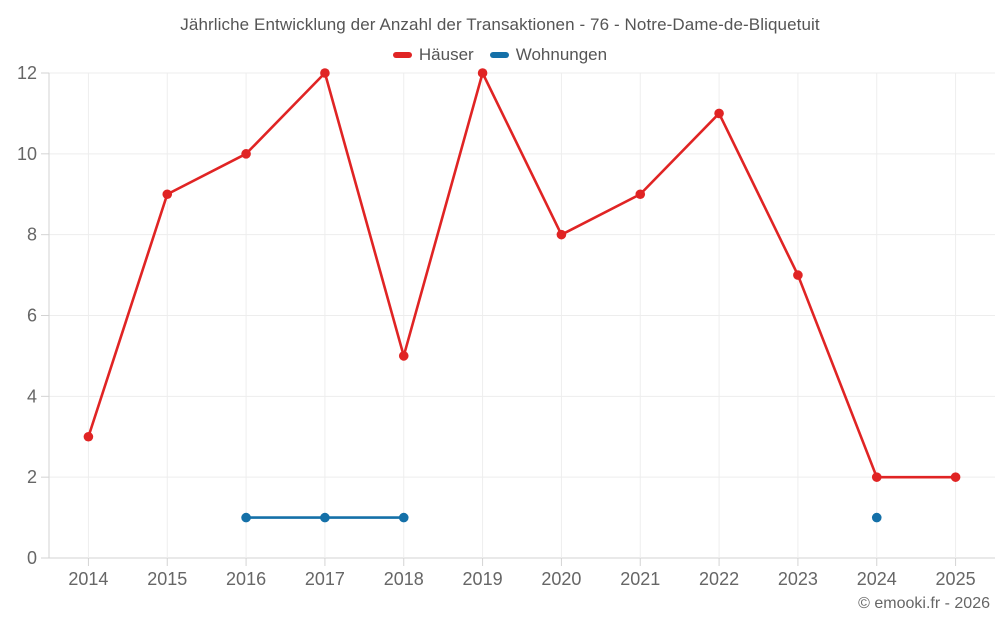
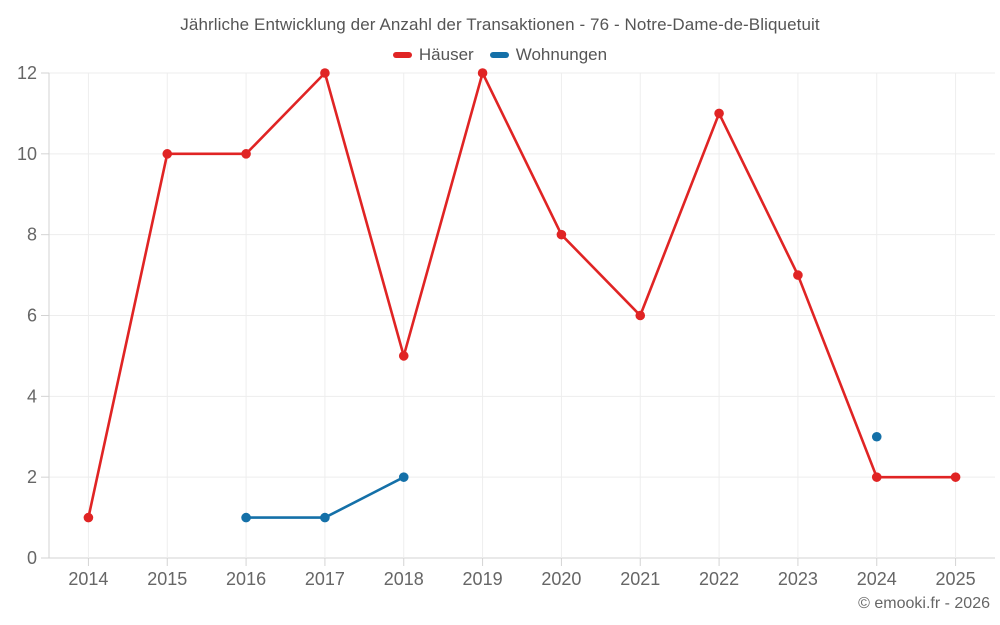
Häuser/2014: 3 -> 1
Häuser/2015: 9 -> 10
Wohnungen/2018: 1 -> 2
Häuser/2021: 9 -> 6
Wohnungen/2024: 1 -> 3
